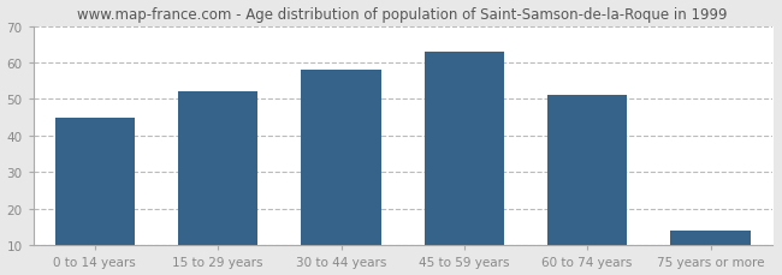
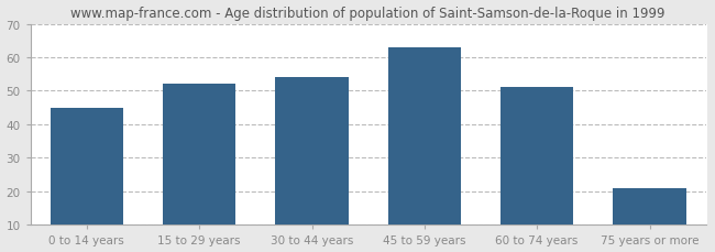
30 to 44 years: 58 -> 54
75 years or more: 14 -> 21
